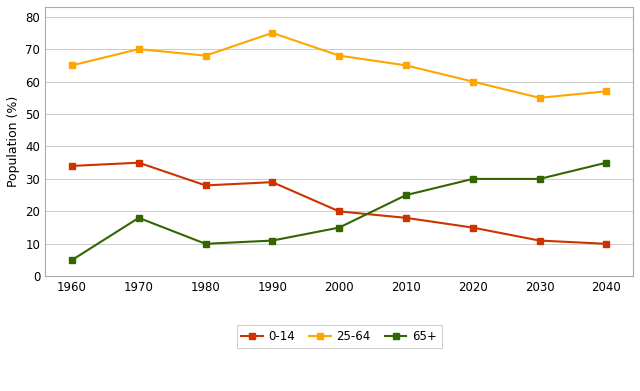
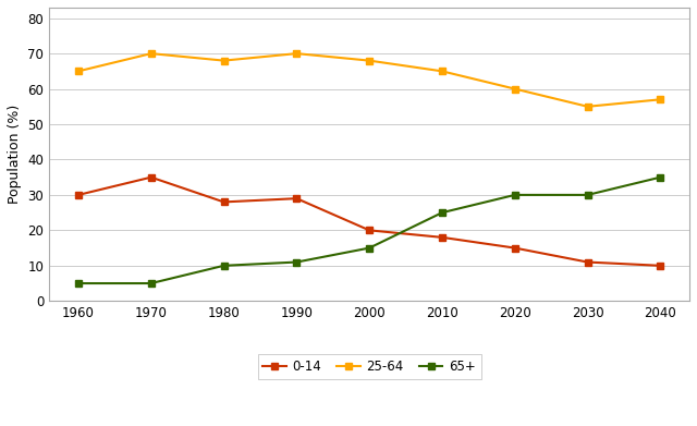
0-14/1960: 34 -> 30
65+/1970: 18 -> 5
25-64/1990: 75 -> 70
